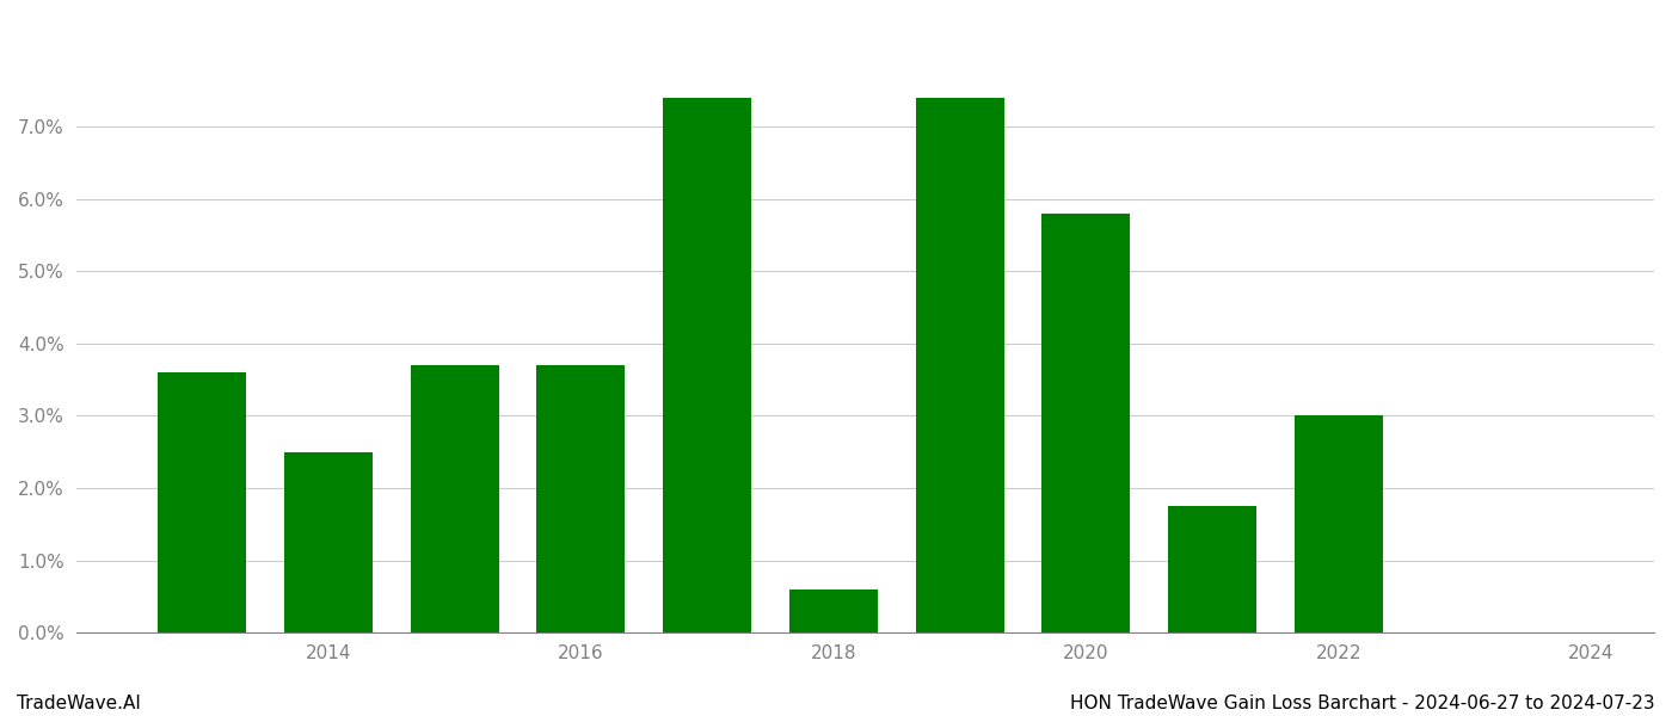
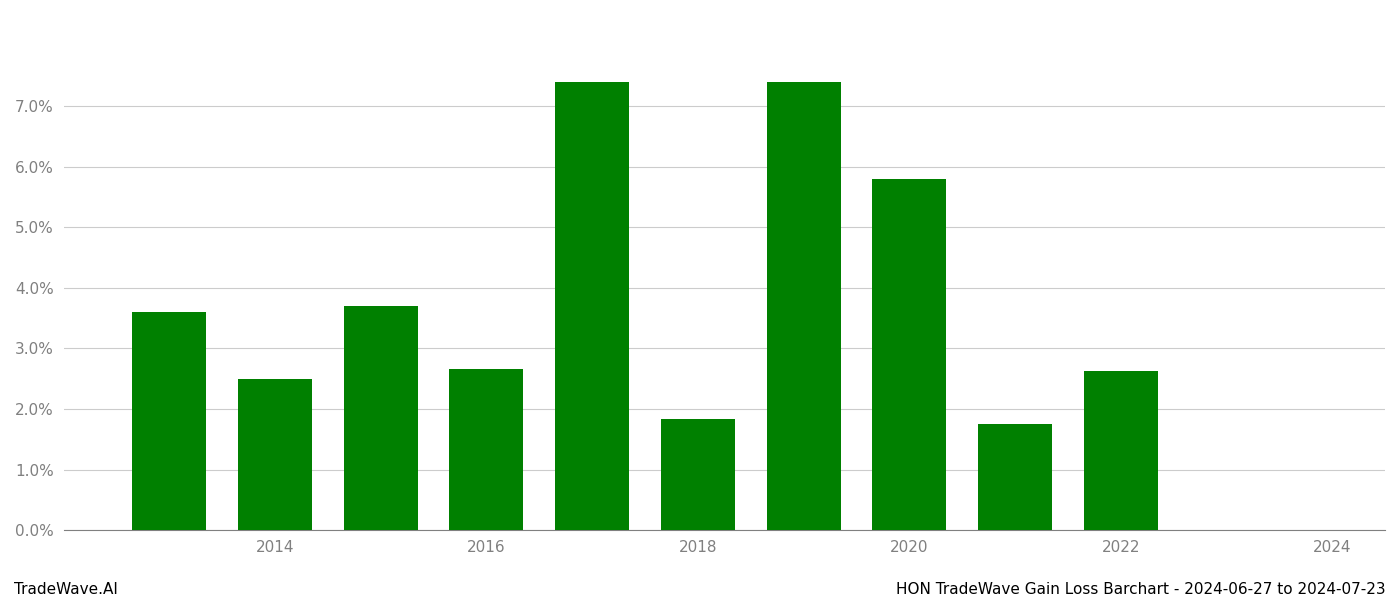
2016: 3.70% -> 2.66%
2018: 0.60% -> 1.84%
2022: 3.00% -> 2.62%
